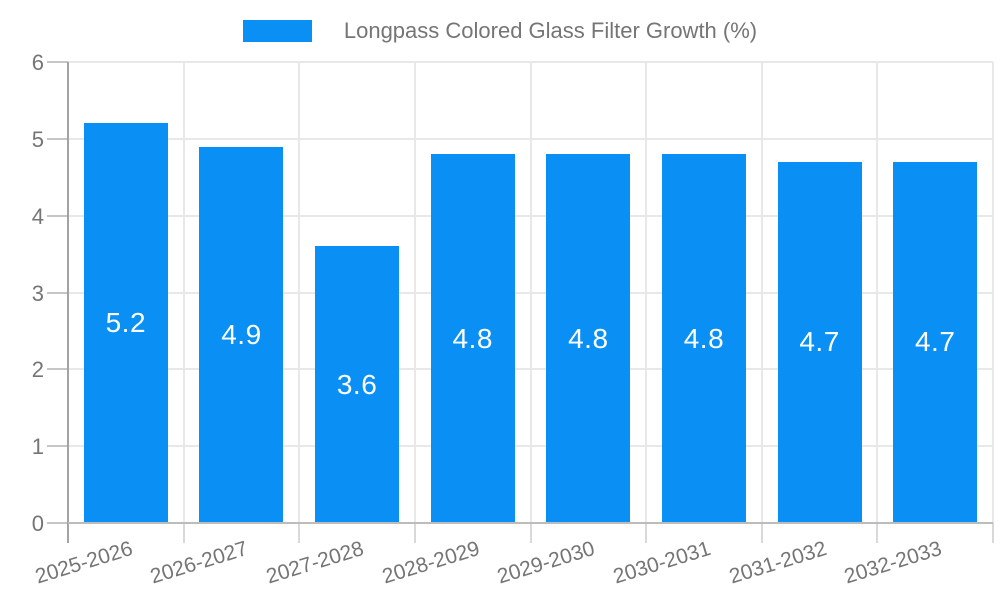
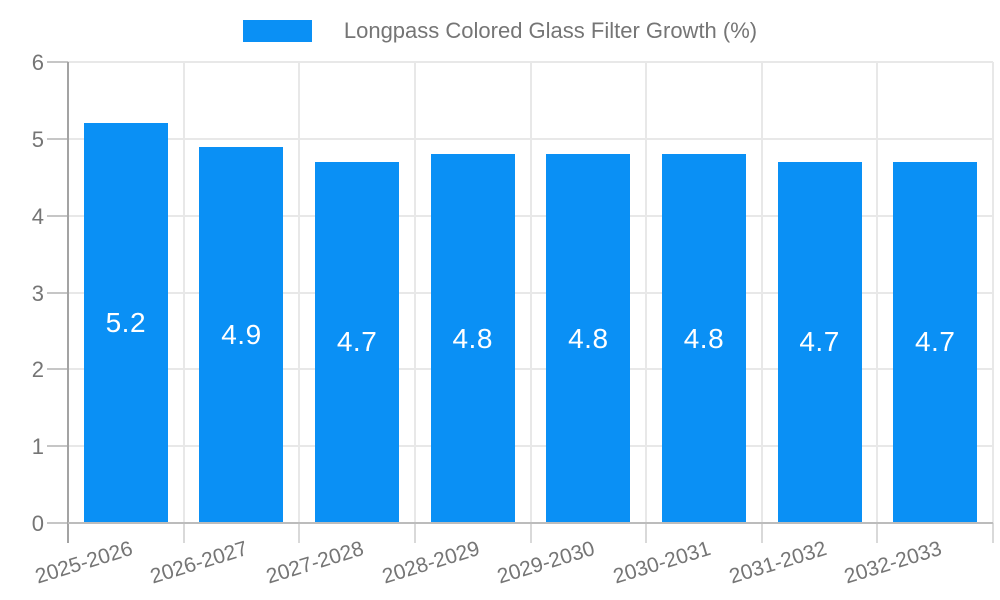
2027-2028: 3.6 -> 4.7
